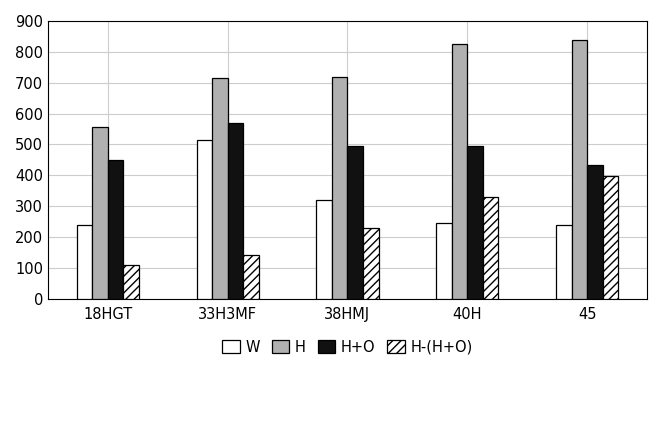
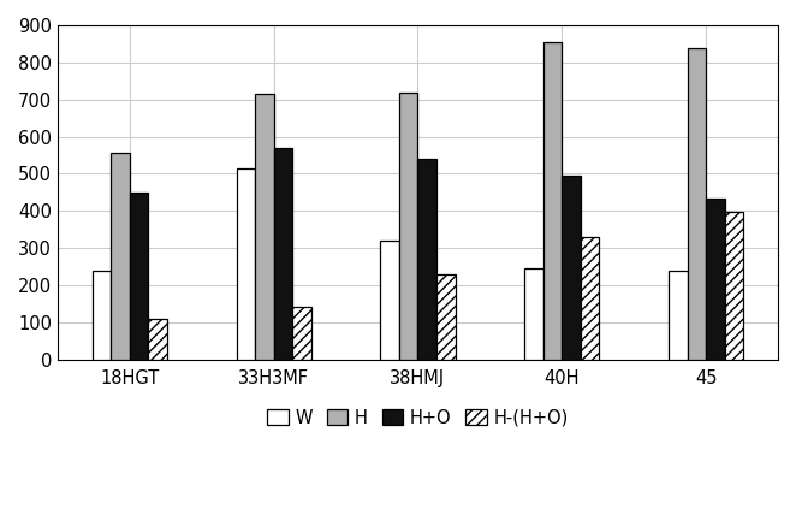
H+O/38HMJ: 495 -> 540
H/40H: 825 -> 855
